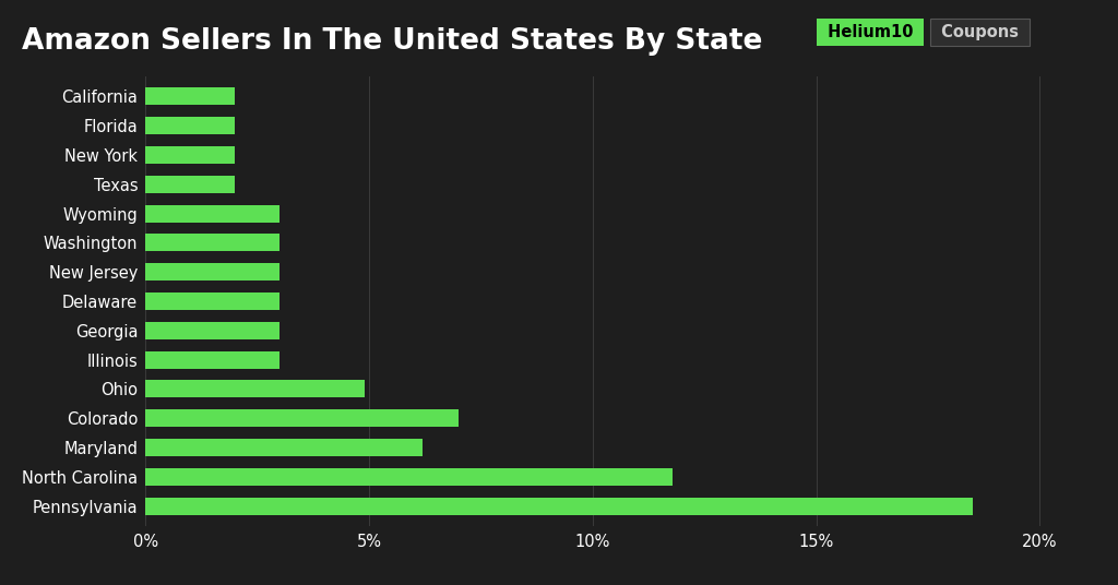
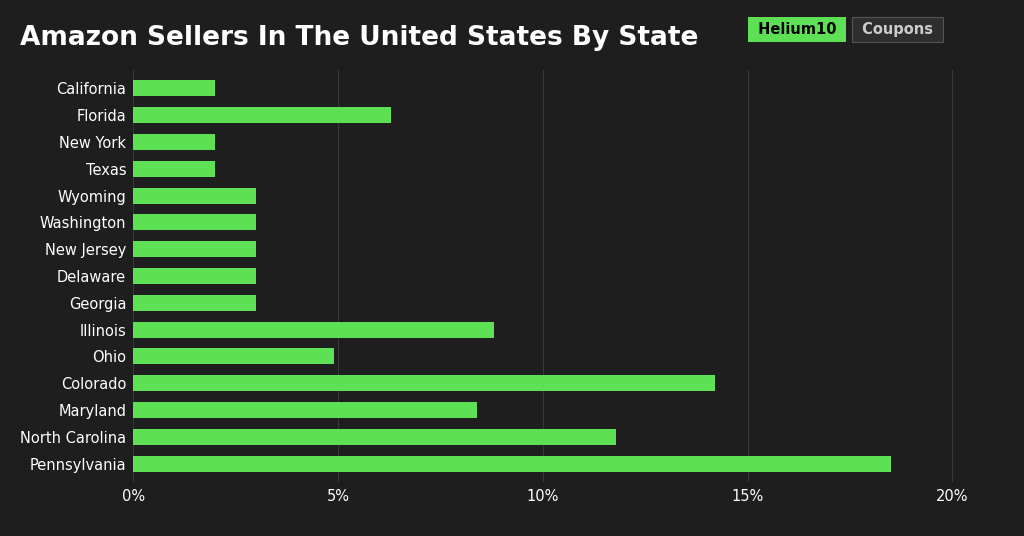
Florida: 2.0% -> 6.3%
Illinois: 3.0% -> 8.8%
Colorado: 7.0% -> 14.2%
Maryland: 6.2% -> 8.4%
